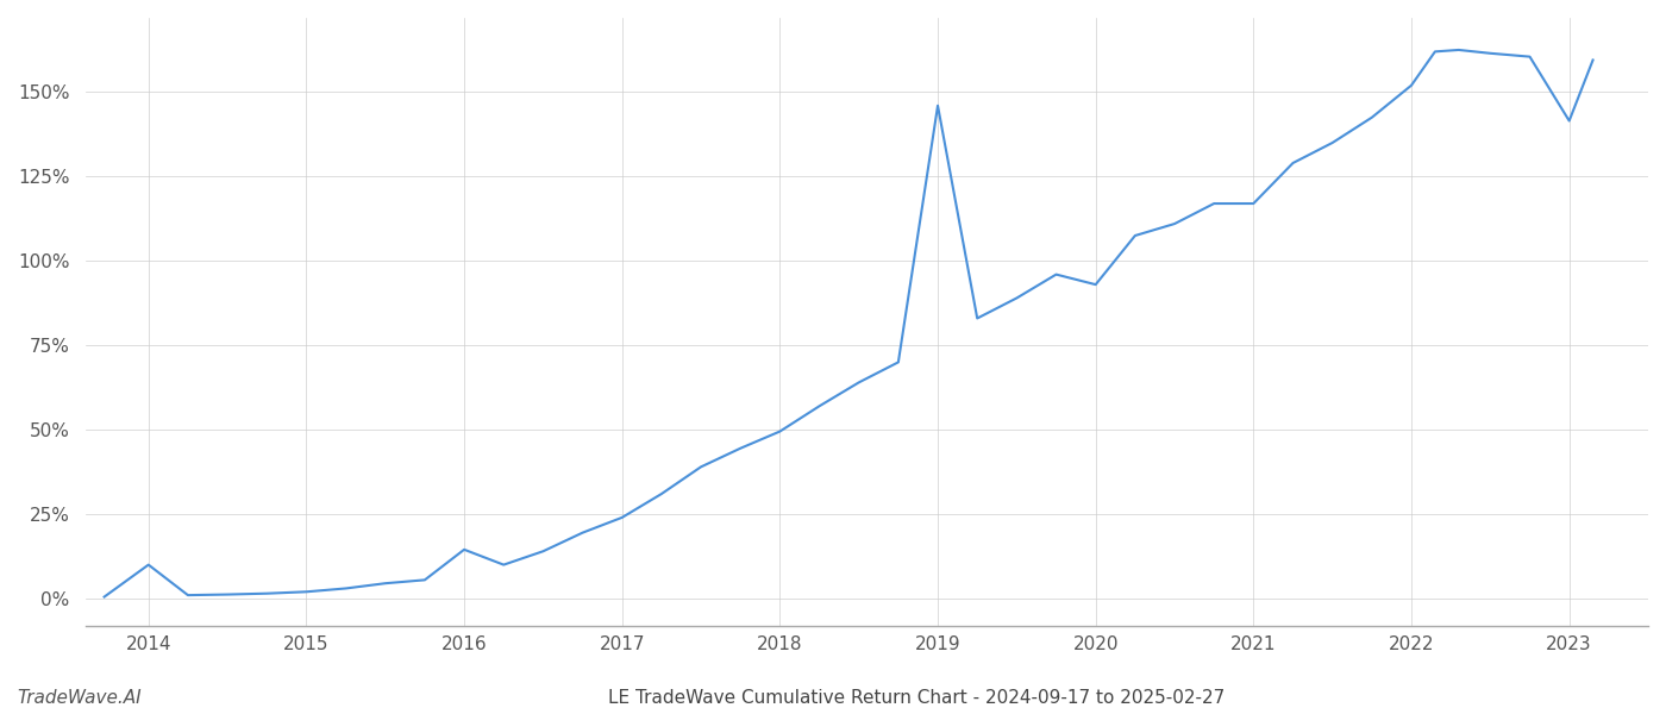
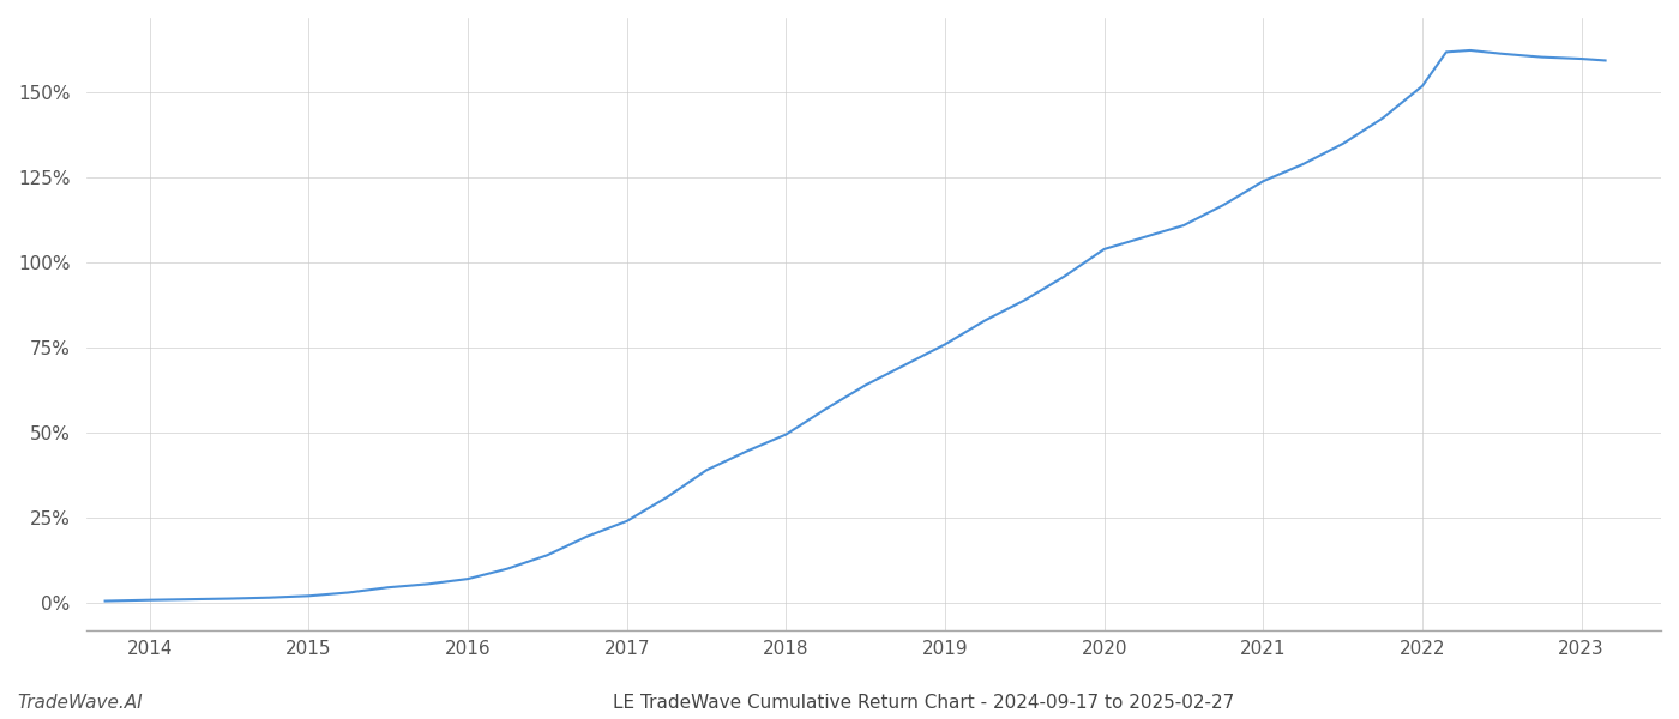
2014: 10.0% -> 0.8%
2016: 14.5% -> 7.0%
2019: 146.0% -> 76.0%
2020: 93.0% -> 104.0%
2021: 117.0% -> 124.0%
2023: 141.5% -> 160.0%
